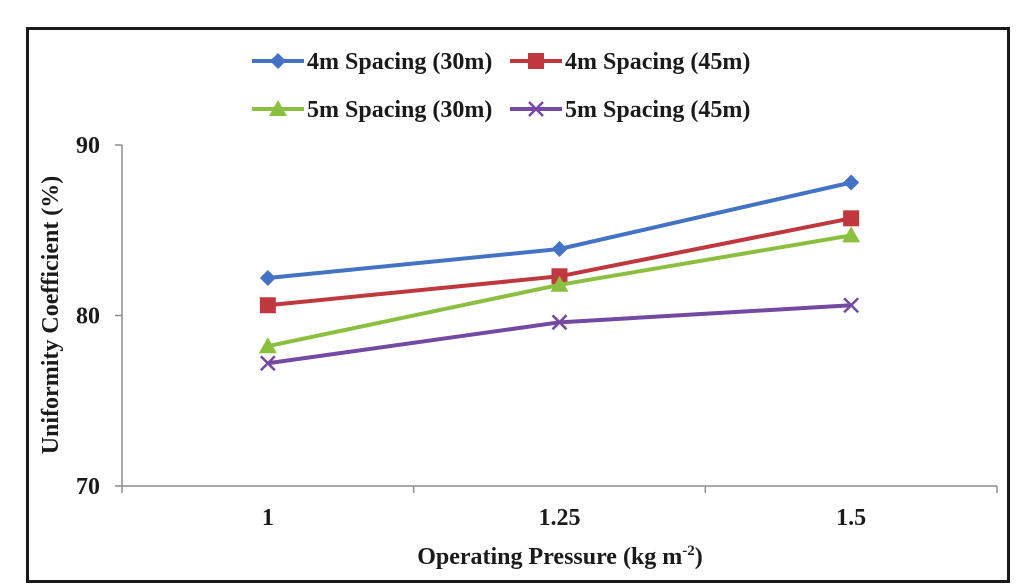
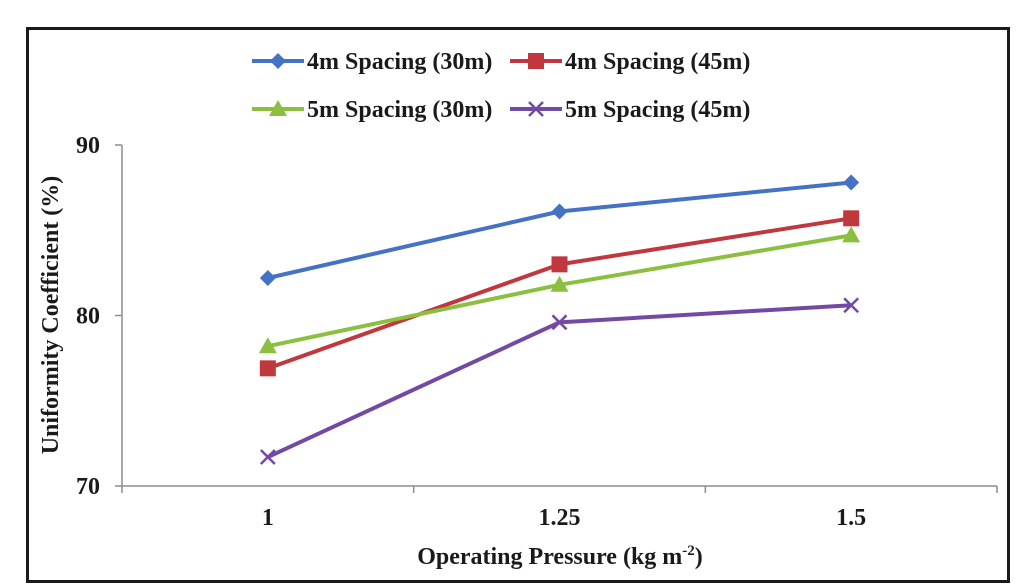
4m Spacing (45m)/1: 80.6 -> 76.9
5m Spacing (45m)/1: 77.2 -> 71.7
4m Spacing (30m)/1.25: 83.9 -> 86.1
4m Spacing (45m)/1.25: 82.3 -> 83.0
